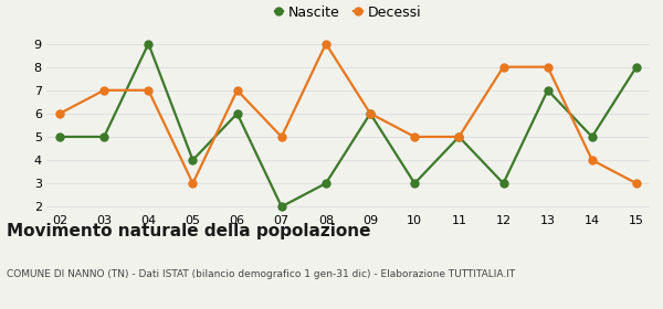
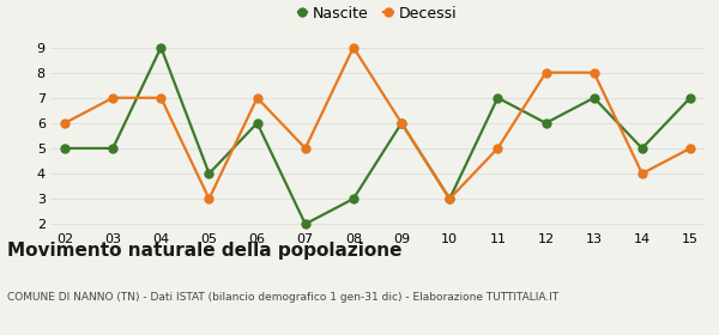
Decessi/10: 5 -> 3
Nascite/11: 5 -> 7
Nascite/12: 3 -> 6
Nascite/15: 8 -> 7
Decessi/15: 3 -> 5
